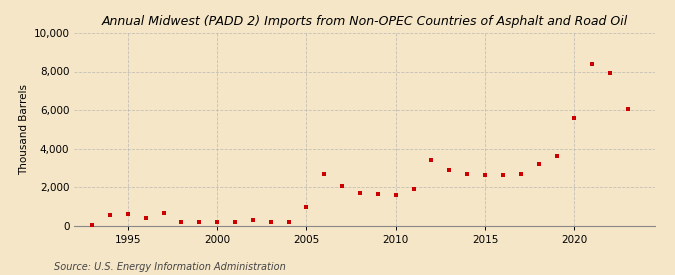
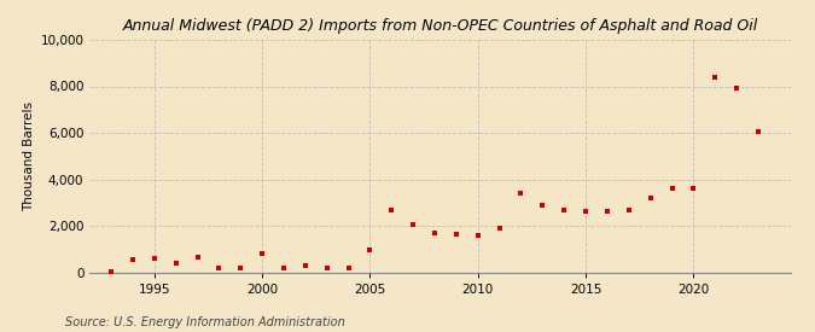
2000: 200 -> 800
2020: 5,600 -> 3,600
